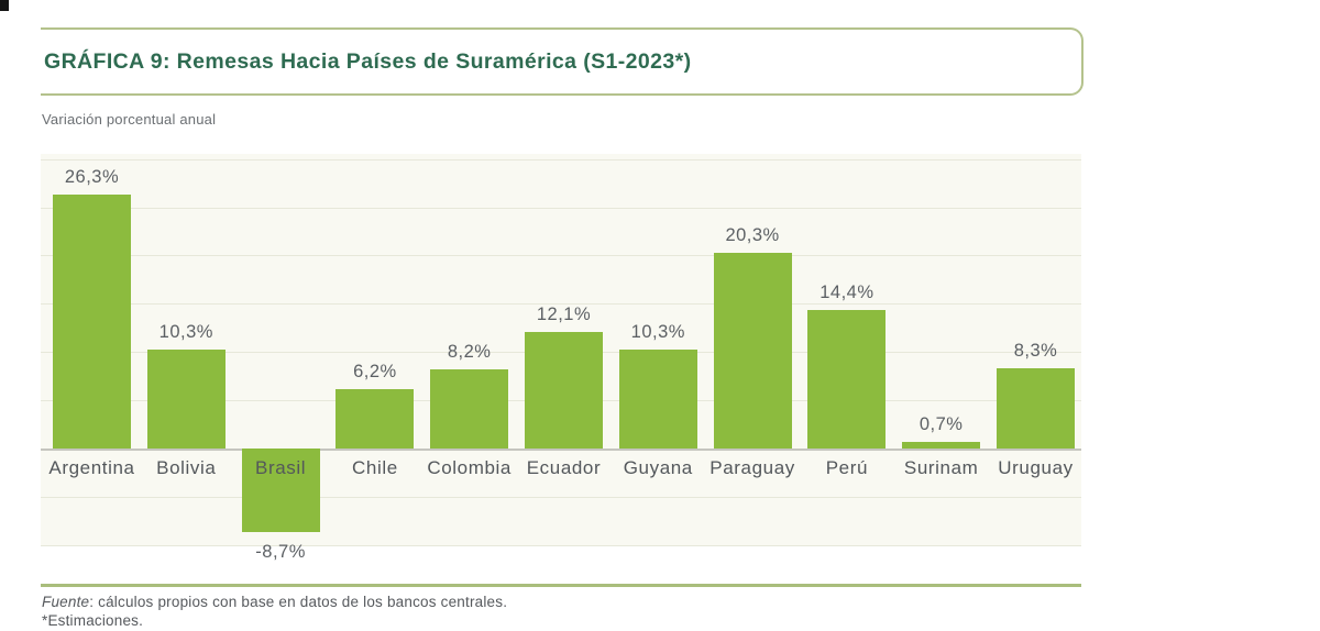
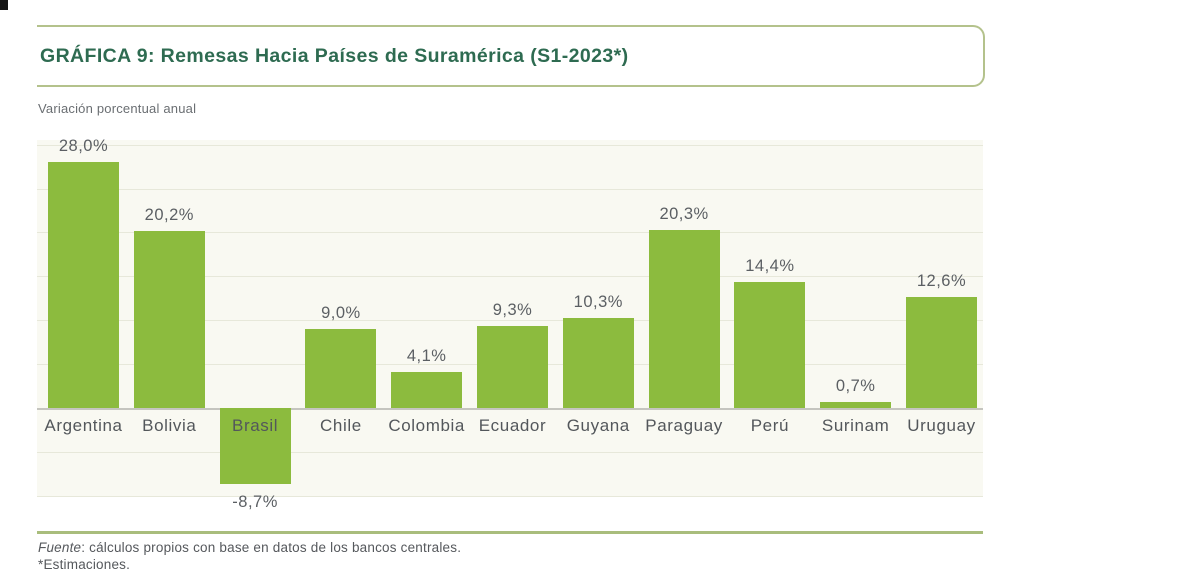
Argentina: 26,3% -> 28,0%
Bolivia: 10,3% -> 20,2%
Chile: 6,2% -> 9,0%
Colombia: 8,2% -> 4,1%
Ecuador: 12,1% -> 9,3%
Uruguay: 8,3% -> 12,6%
